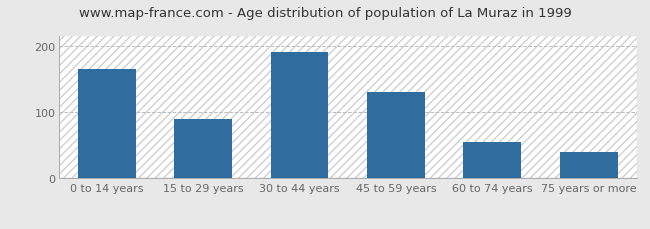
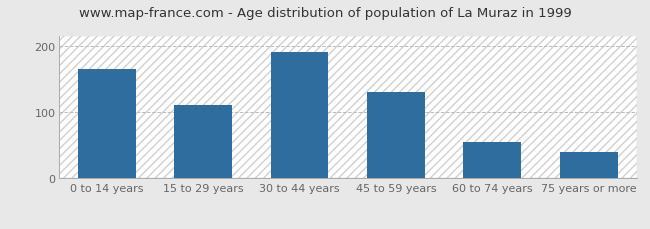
15 to 29 years: 90 -> 110
